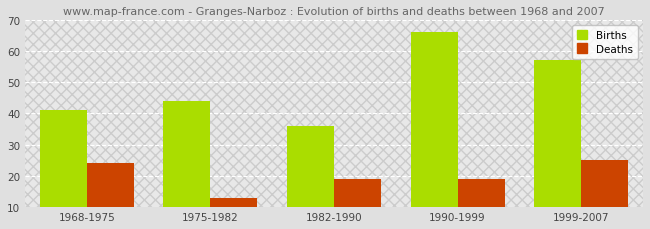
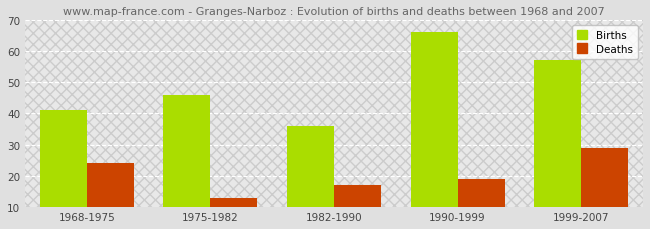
Births/1975-1982: 44 -> 46
Deaths/1982-1990: 19 -> 17
Deaths/1999-2007: 25 -> 29
